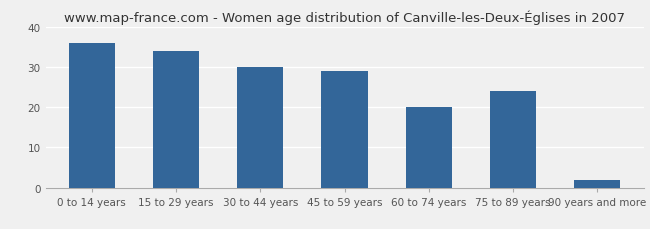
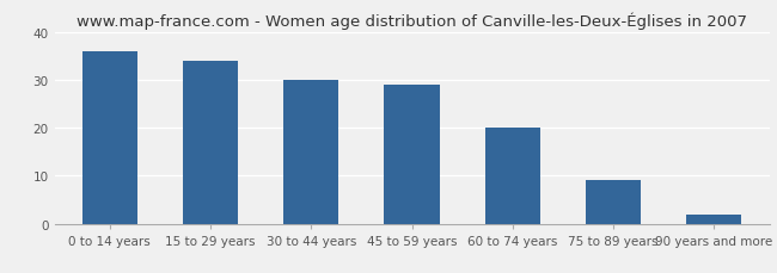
75 to 89 years: 24 -> 9
